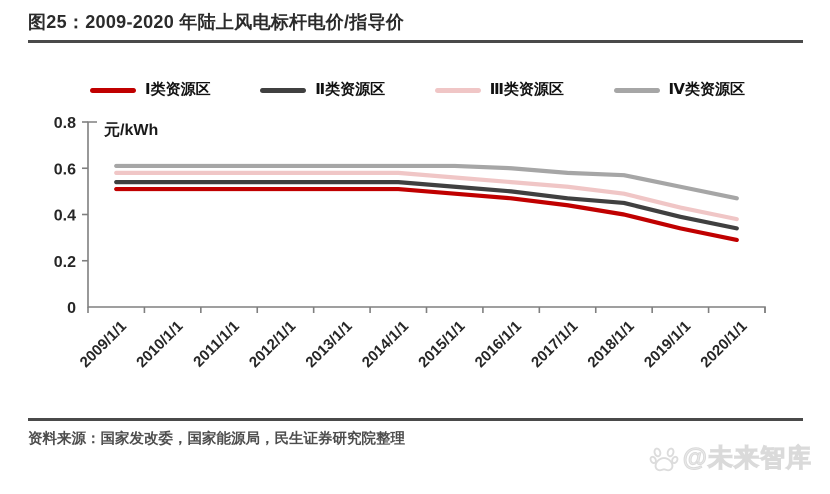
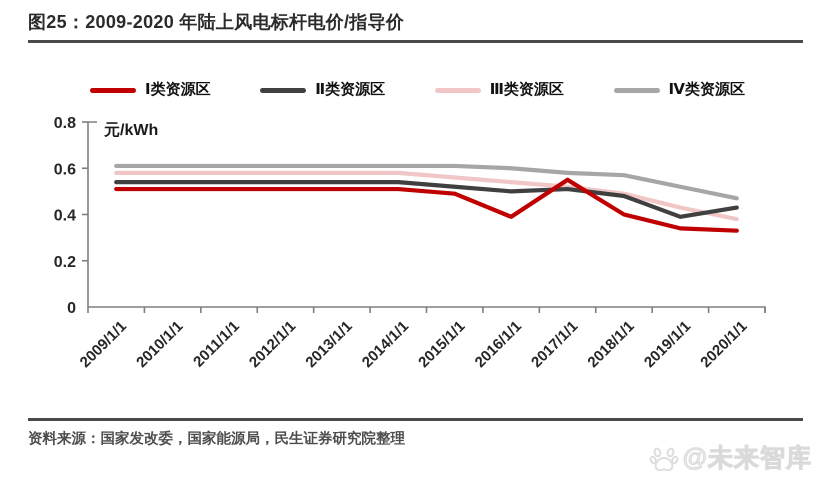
Ⅰ类资源区/2016/1/1: 0.47 -> 0.39
Ⅰ类资源区/2017/1/1: 0.44 -> 0.55
Ⅱ类资源区/2017/1/1: 0.47 -> 0.51
Ⅱ类资源区/2018/1/1: 0.45 -> 0.48
Ⅰ类资源区/2020/1/1: 0.29 -> 0.33
Ⅱ类资源区/2020/1/1: 0.34 -> 0.43
